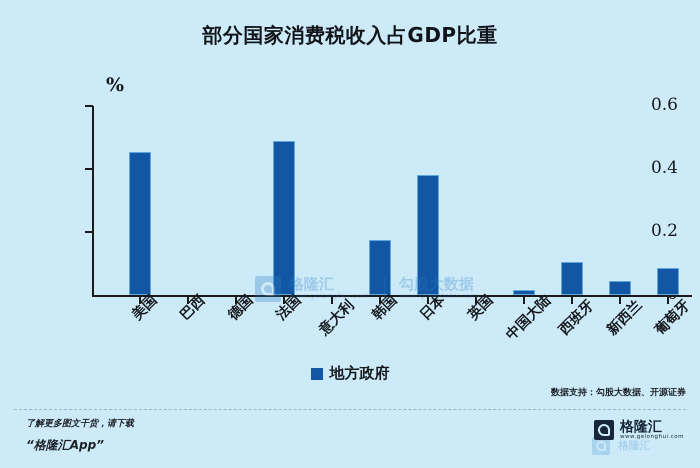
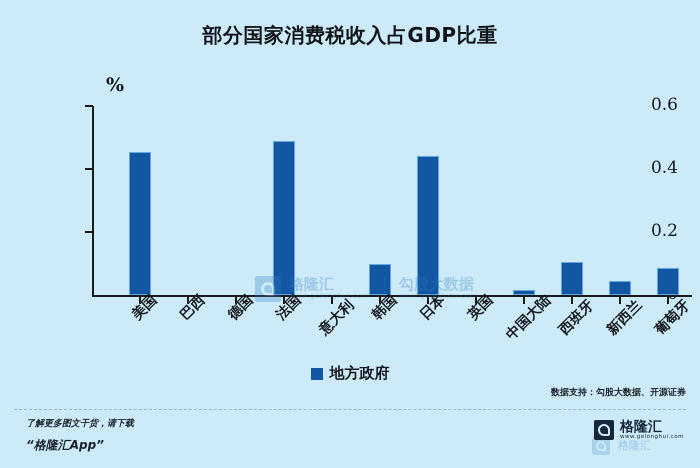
韩国: 0.17 -> 0.10
日本: 0.38 -> 0.44
